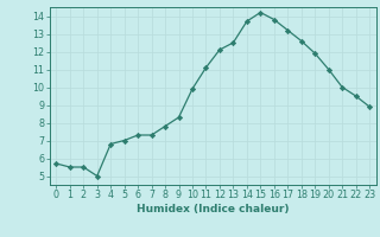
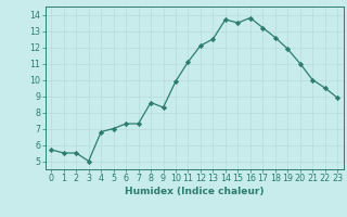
8: 7.8 -> 8.6
15: 14.2 -> 13.5
